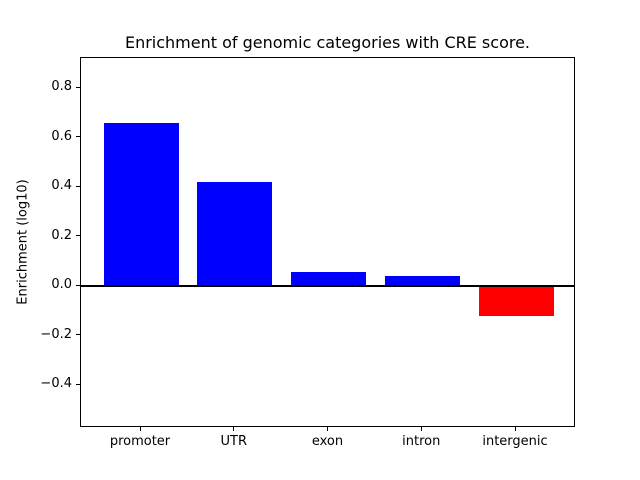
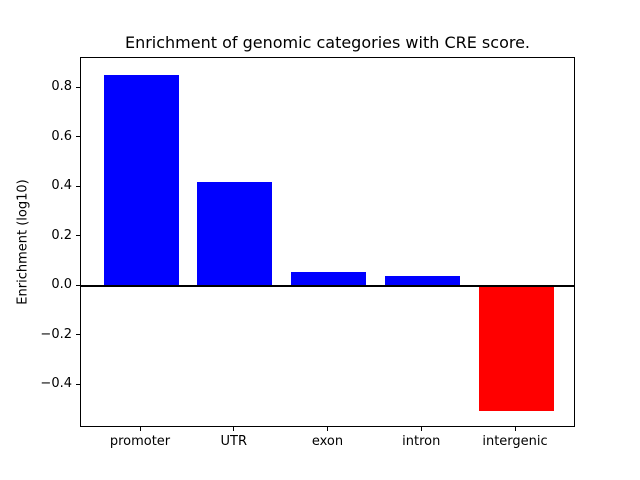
promoter: 0.66 -> 0.85
intergenic: -0.12 -> -0.51
